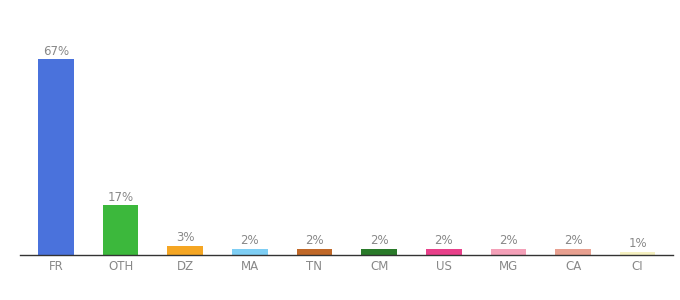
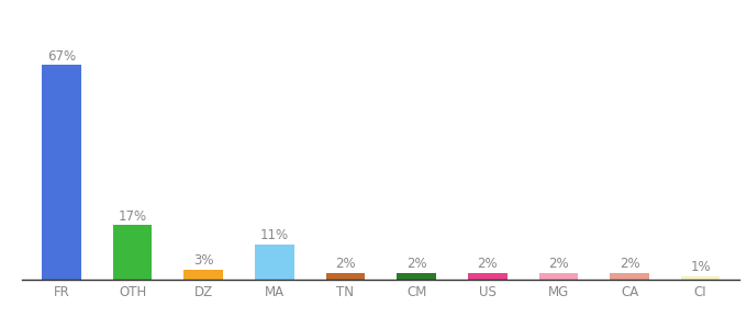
MA: 2% -> 11%
